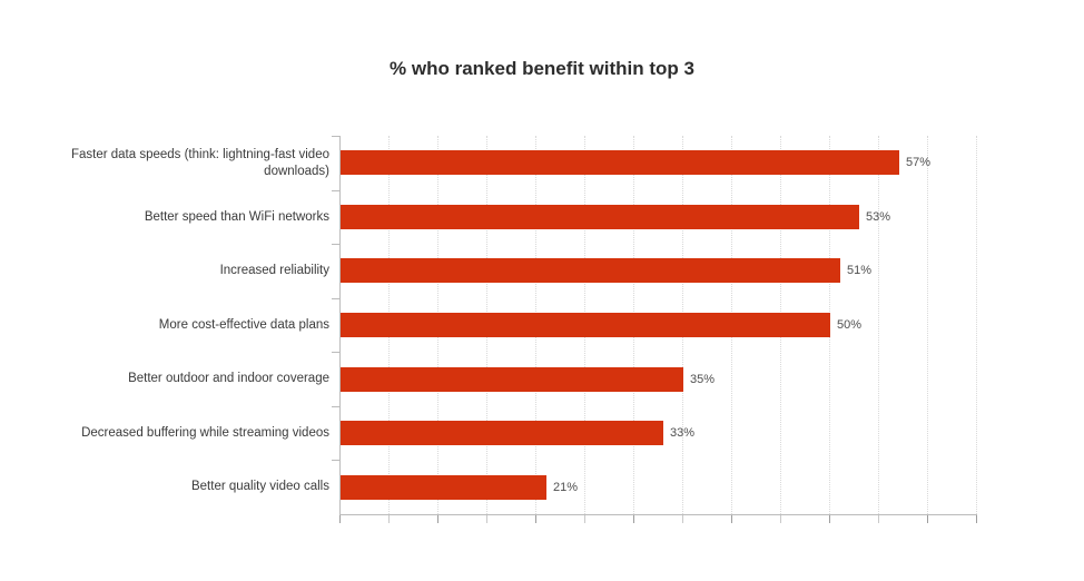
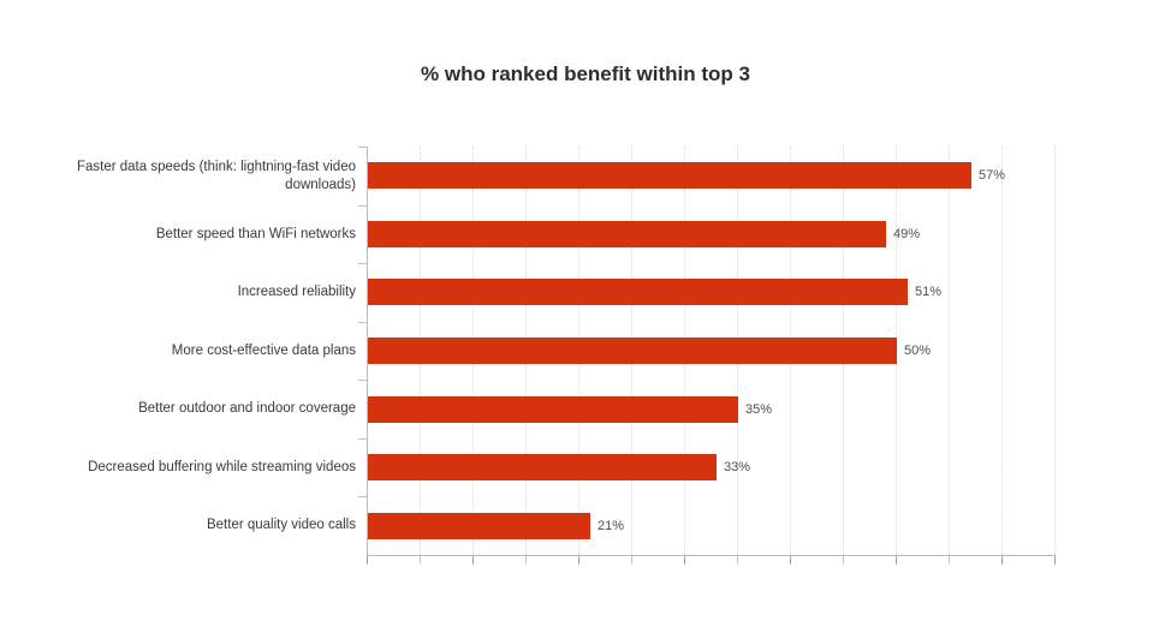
Better speed than WiFi networks: 53% -> 49%
